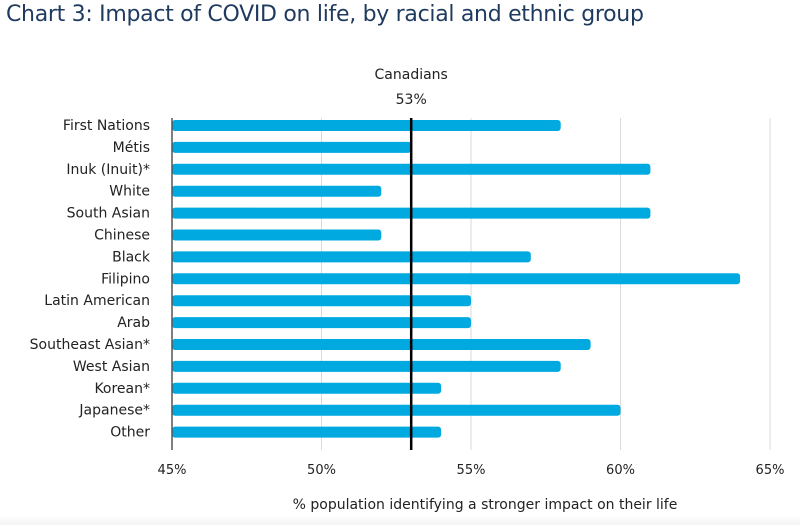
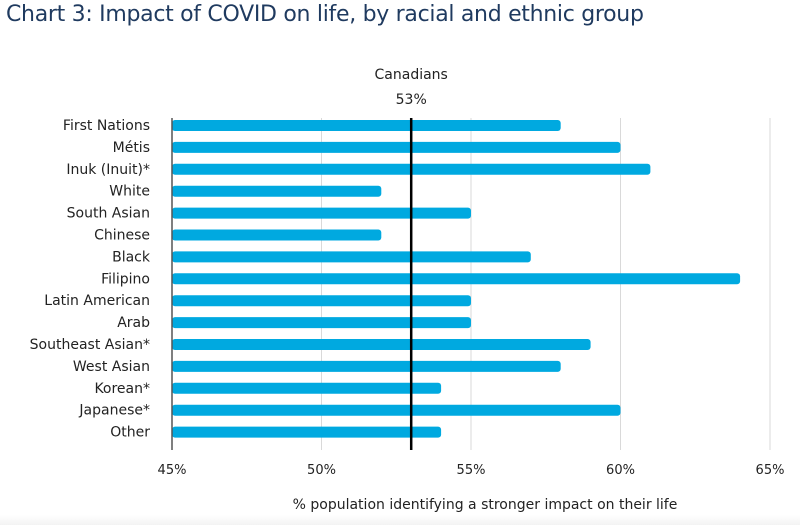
Métis: 53% -> 60%
South Asian: 61% -> 55%
